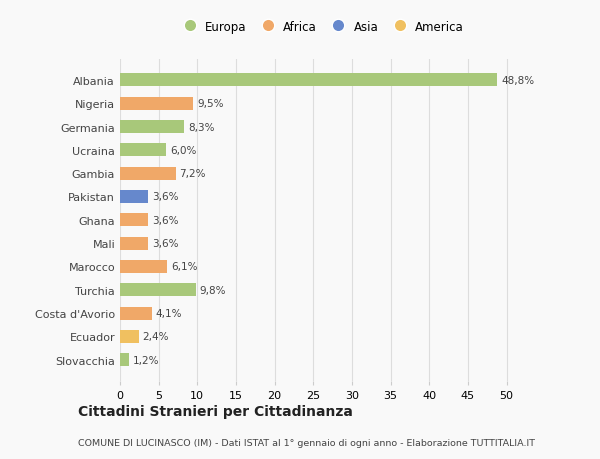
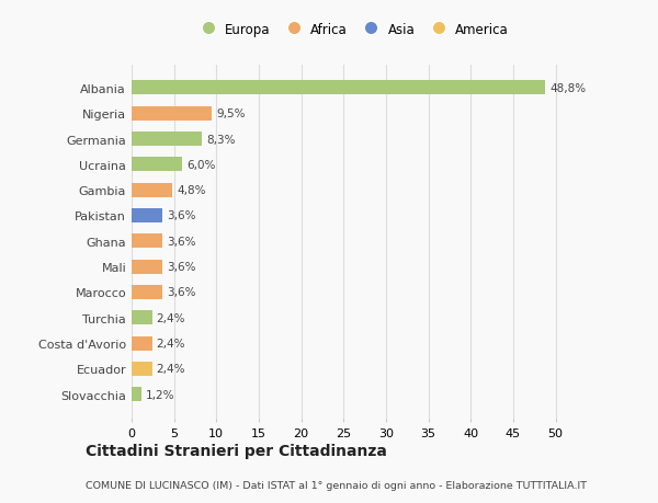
Gambia: 7,2% -> 4,8%
Marocco: 6,1% -> 3,6%
Turchia: 9,8% -> 2,4%
Costa d'Avorio: 4,1% -> 2,4%
